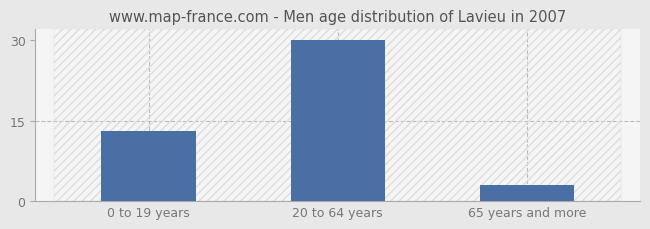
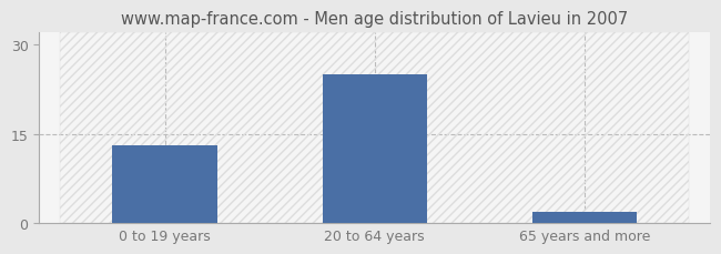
20 to 64 years: 30 -> 25
65 years and more: 3 -> 2
